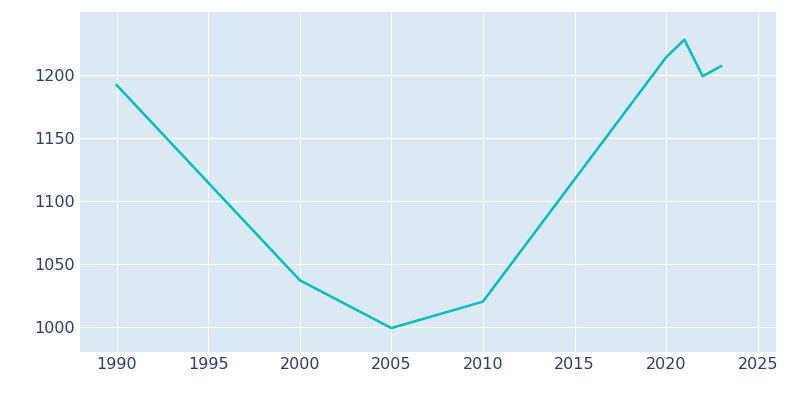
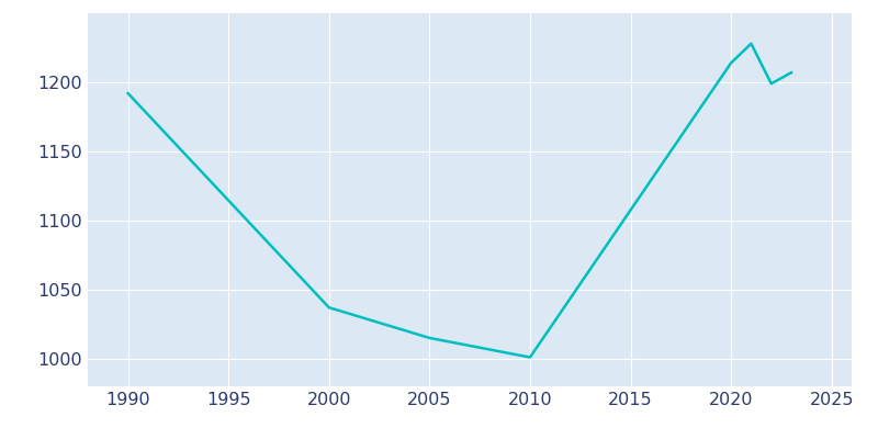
2005: 999 -> 1015
2010: 1020 -> 1001
